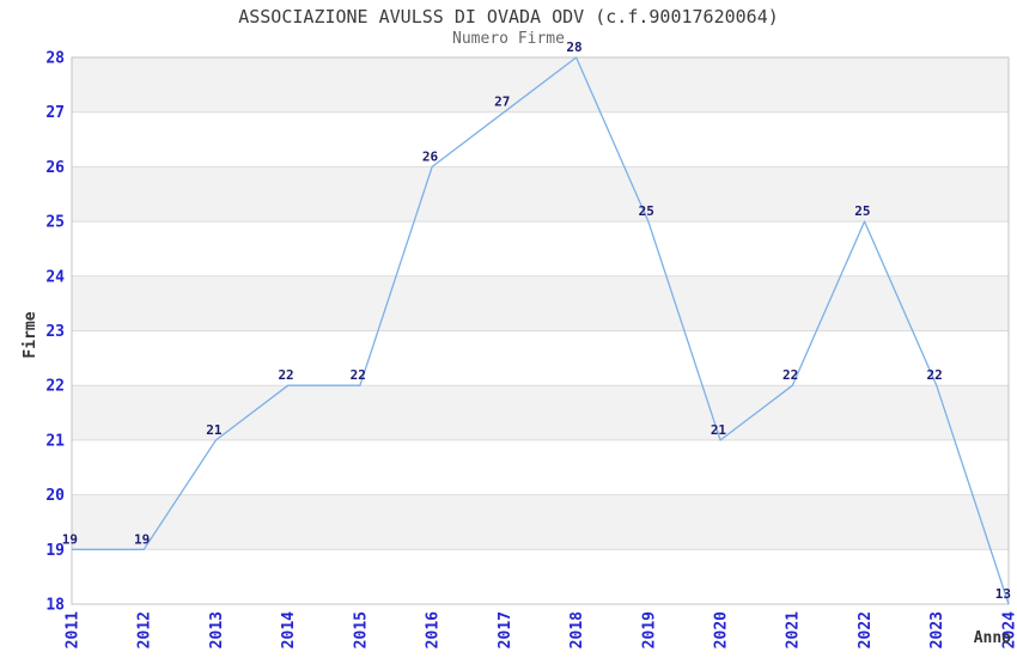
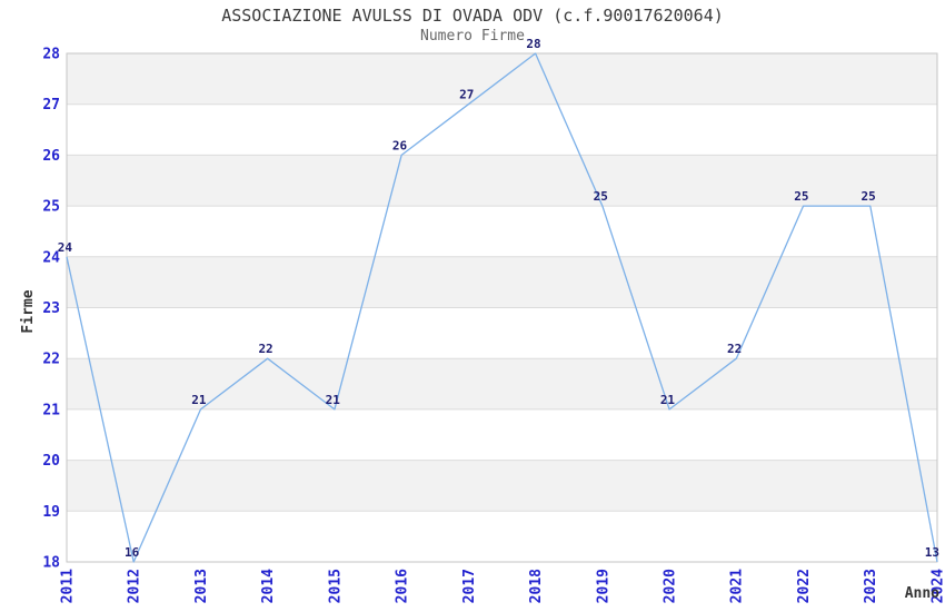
2011: 19 -> 24
2012: 19 -> 16
2015: 22 -> 21
2023: 22 -> 25
